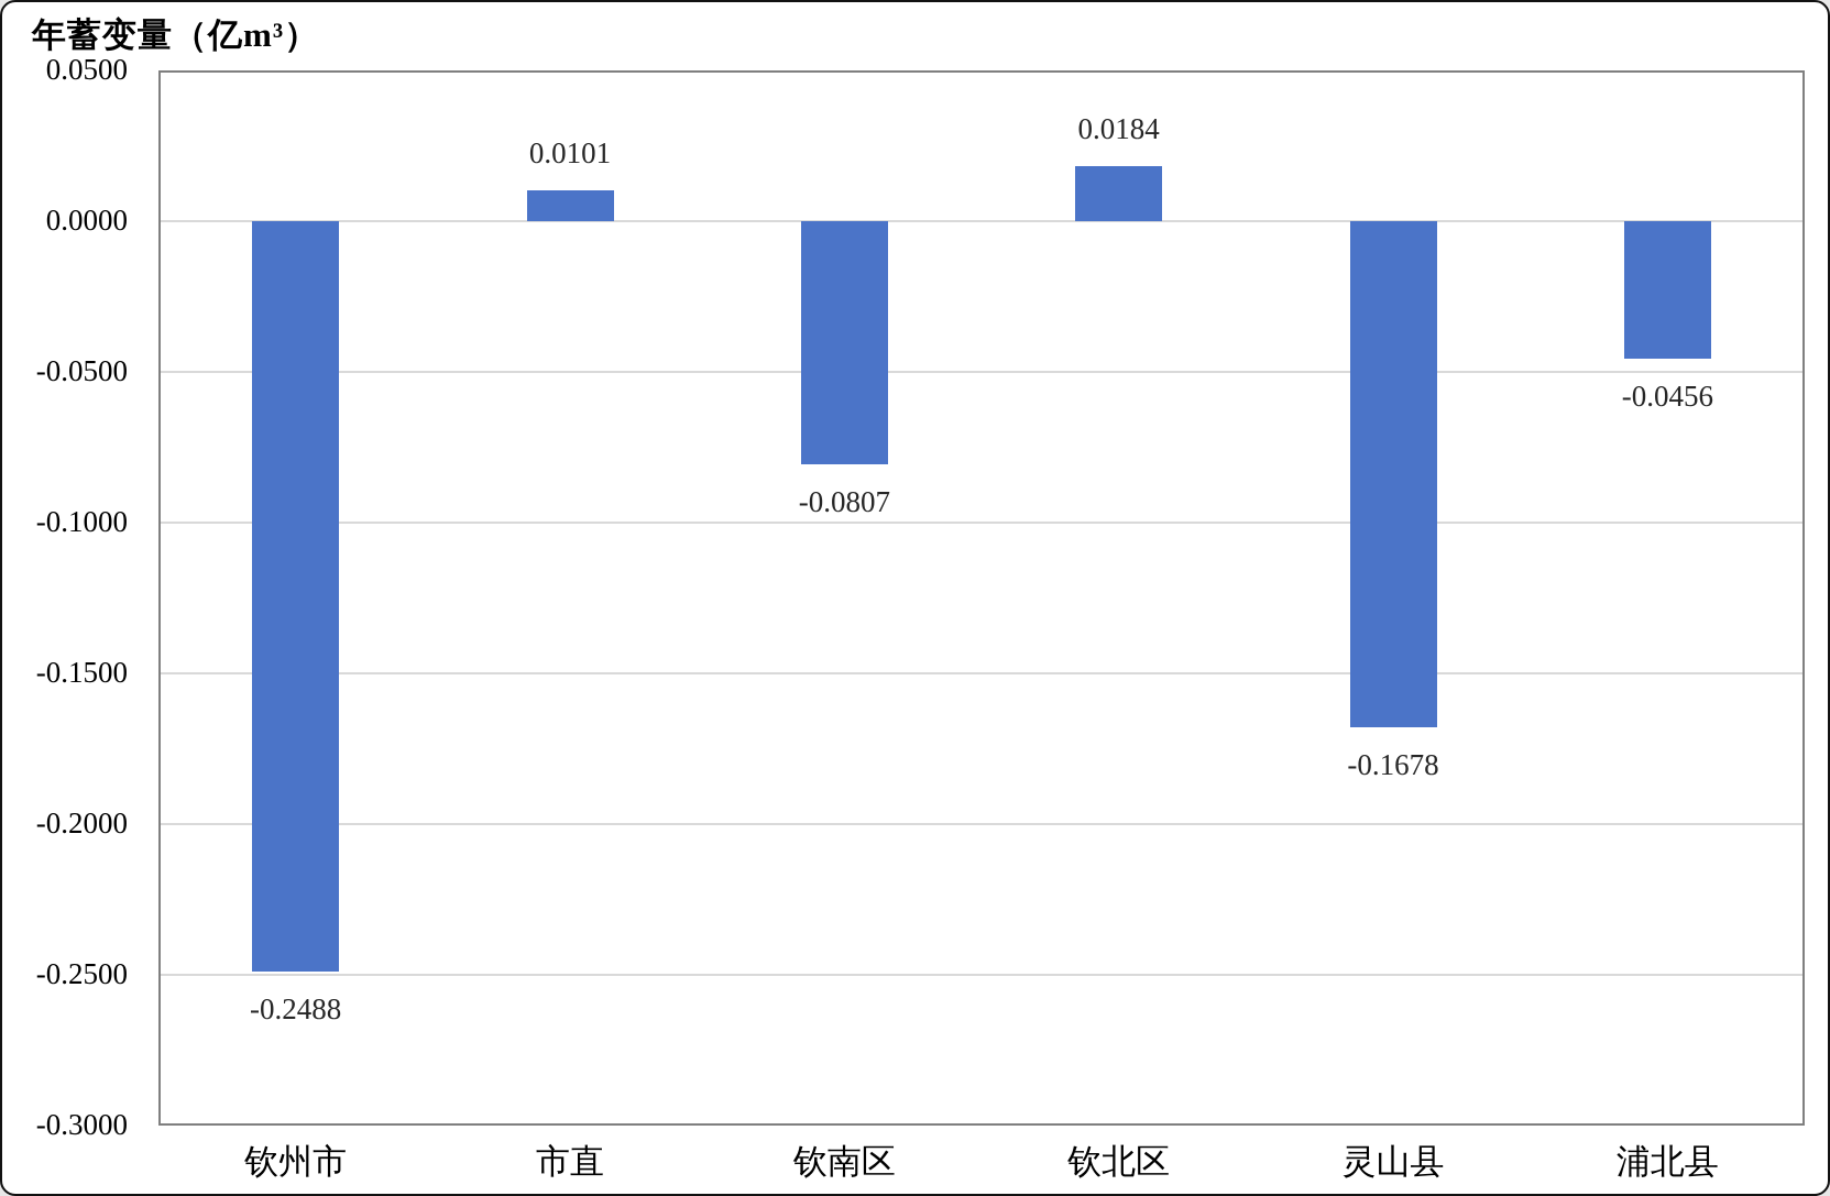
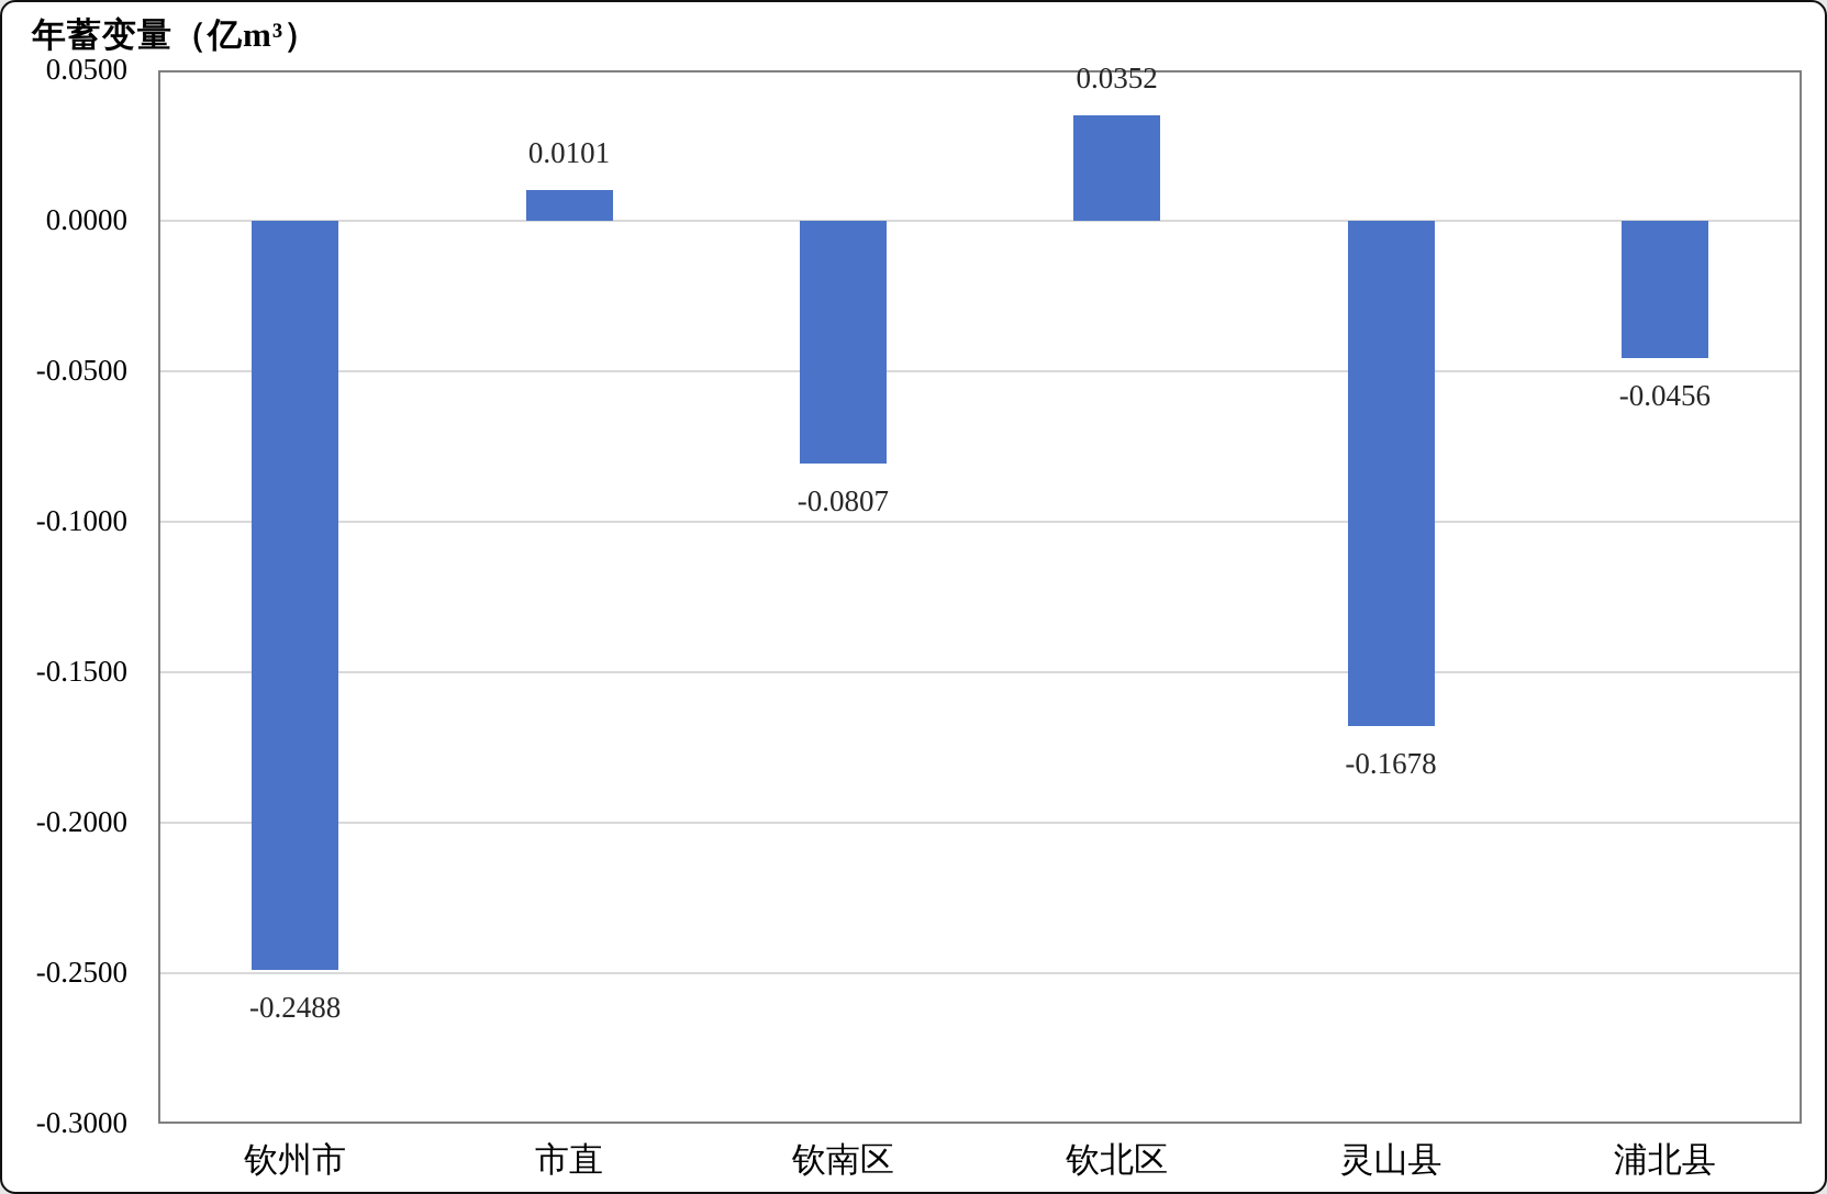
钦北区: 0.0184 -> 0.0352
